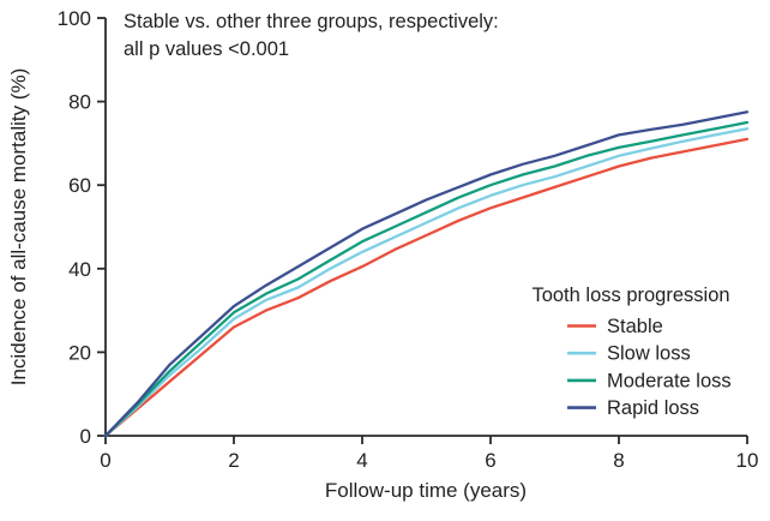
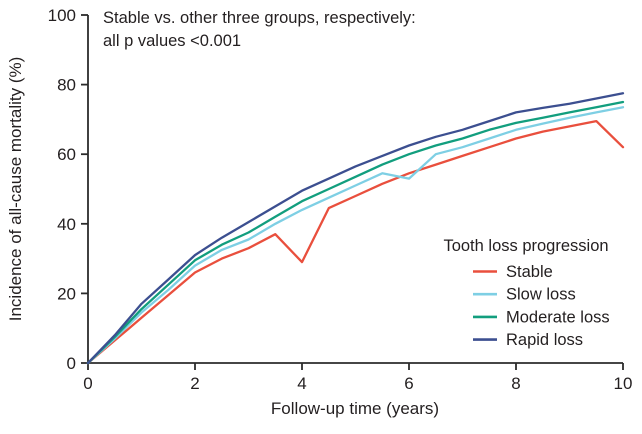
Stable/4: 40 -> 29
Slow loss/6: 58 -> 53
Stable/10: 71 -> 62
